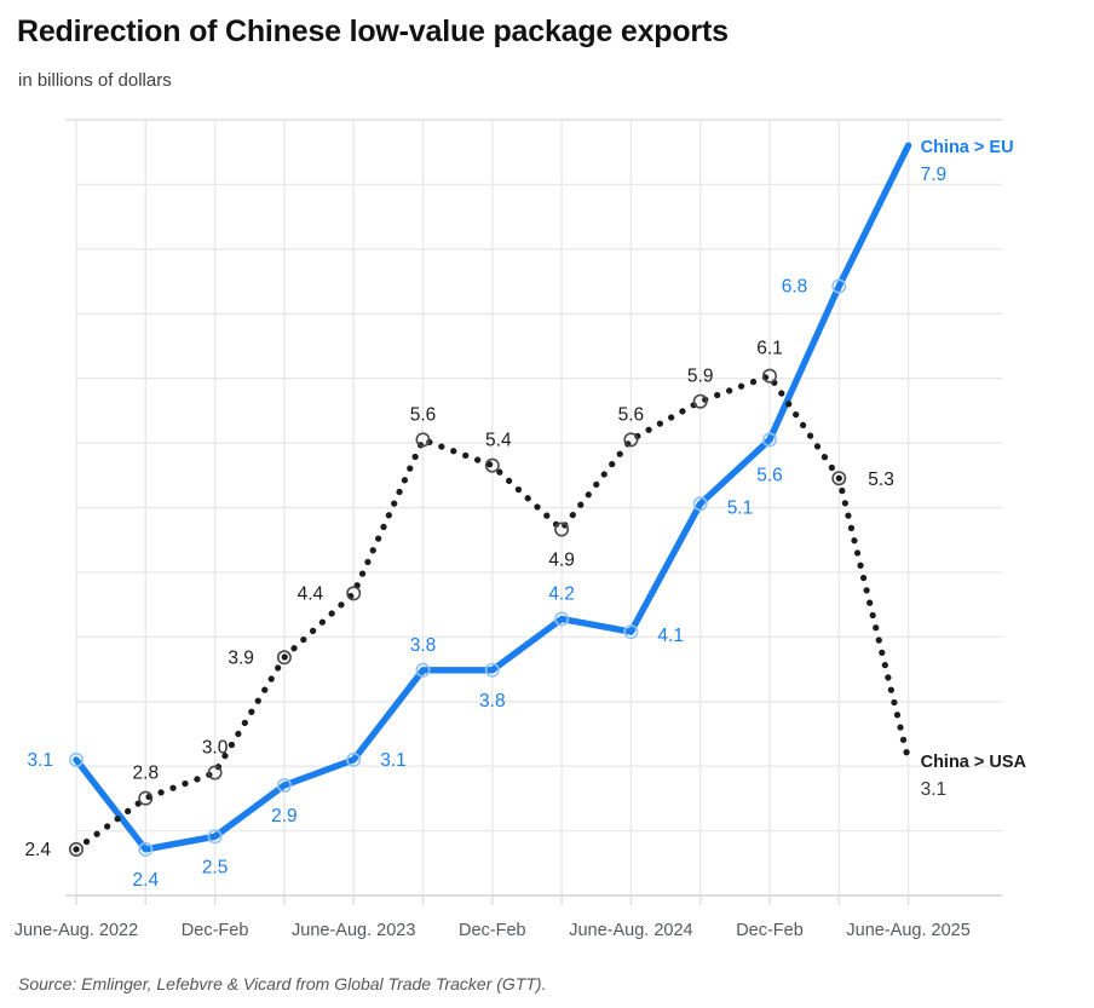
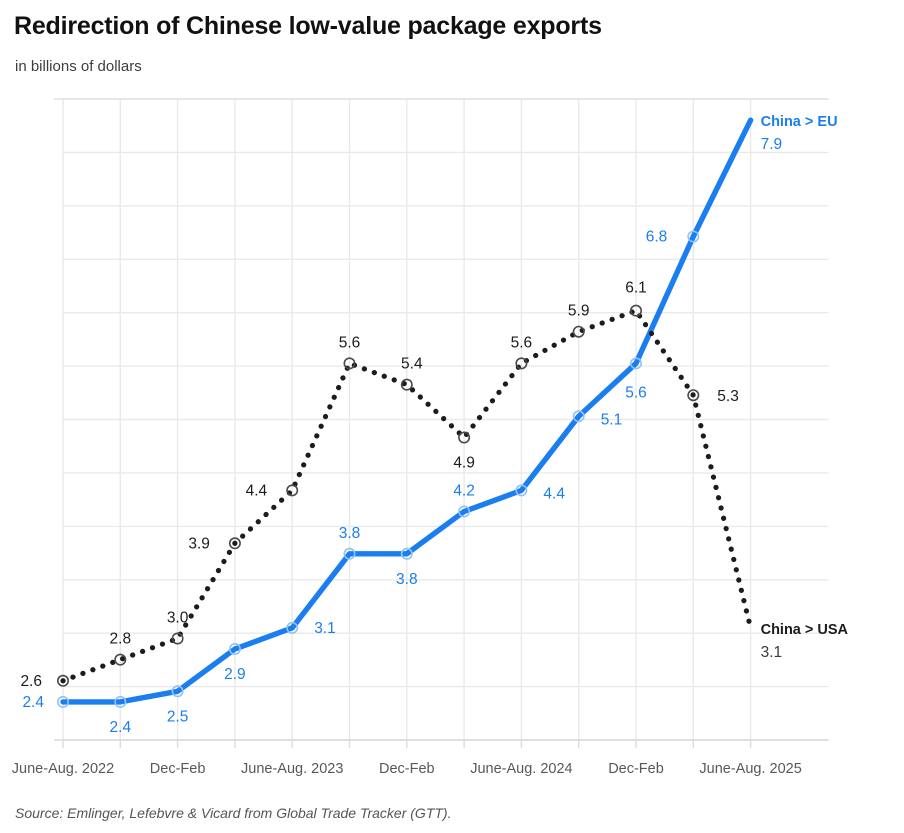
China > EU/June-Aug. 2022: 3.1 -> 2.4
China > USA/June-Aug. 2022: 2.4 -> 2.6
China > EU/June-Aug. 2024: 4.1 -> 4.4
